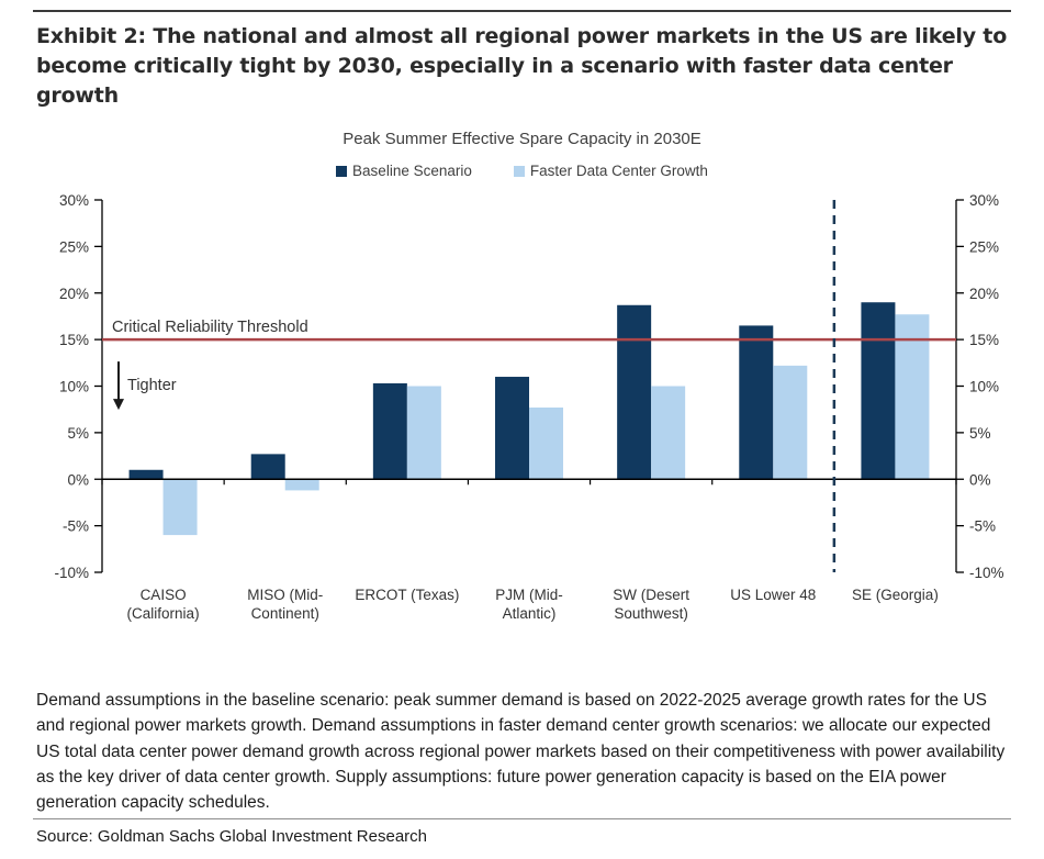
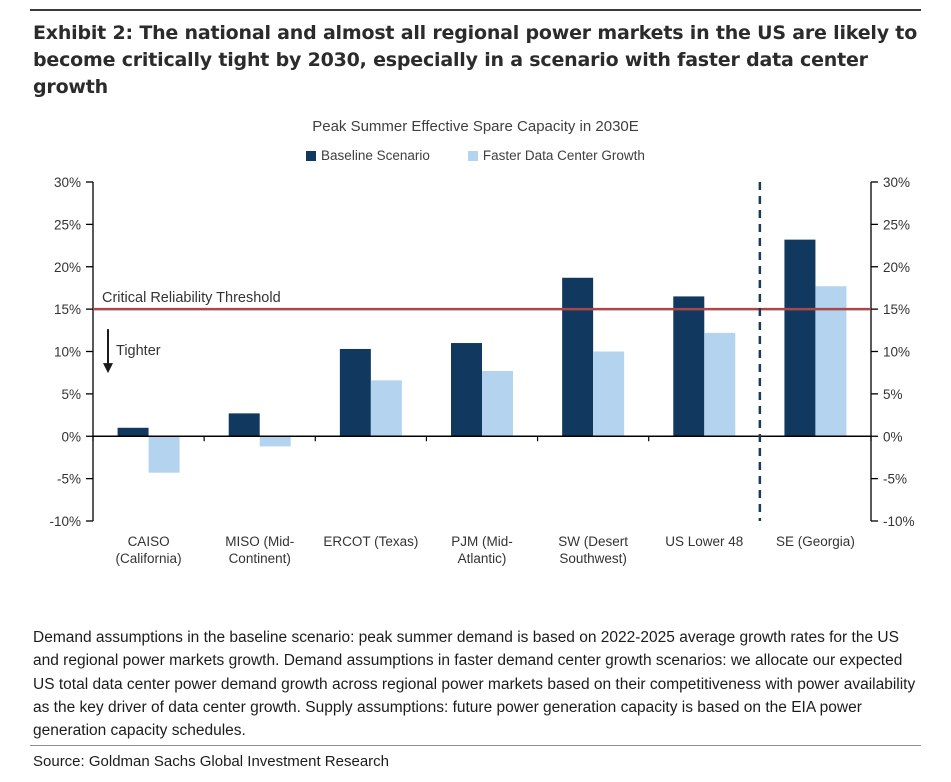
Faster Data Center Growth/CAISO (California): -6% -> -4%
Faster Data Center Growth/ERCOT (Texas): 10% -> 7%
Baseline Scenario/SE (Georgia): 19% -> 23%
